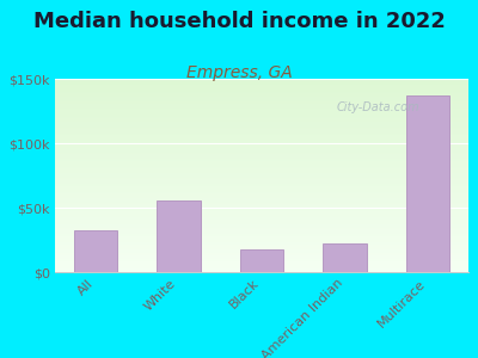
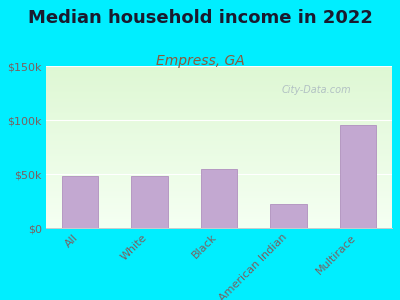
All: $32k -> $48k
White: $56k -> $48k
Black: $18k -> $55k
Multirace: $137k -> $95k
